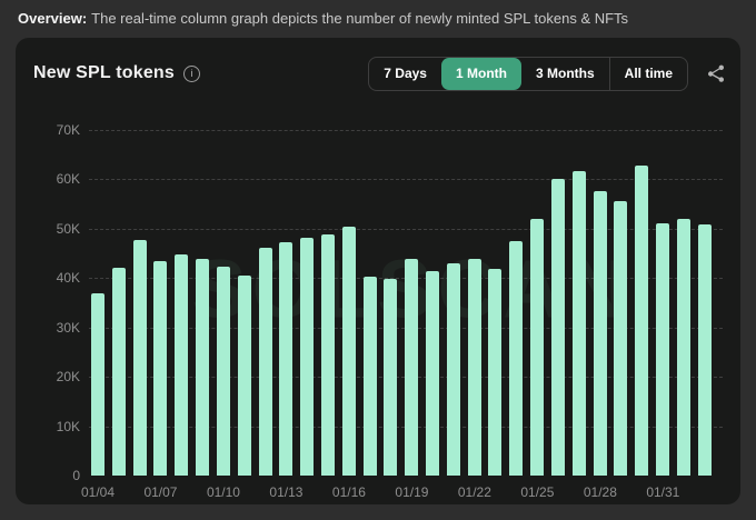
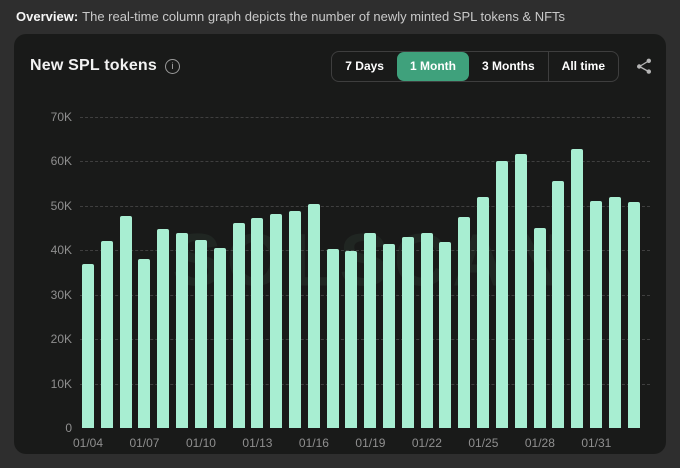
01/07: 44K -> 38K
01/28: 58K -> 45K
